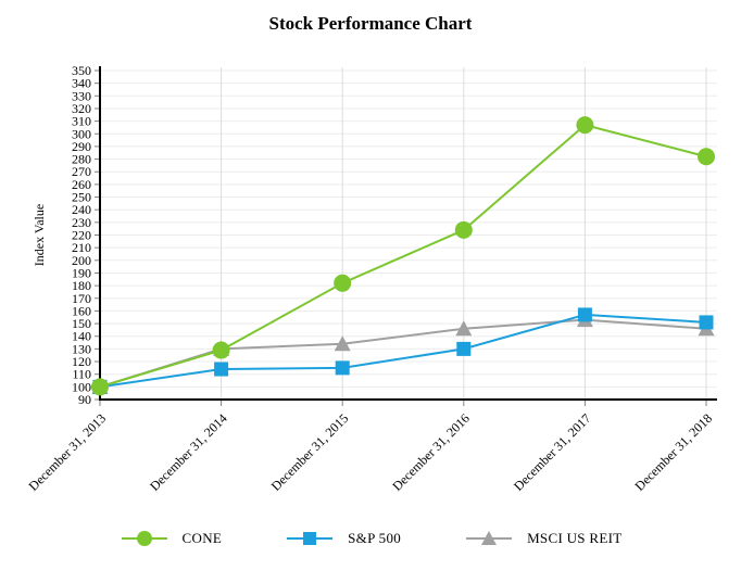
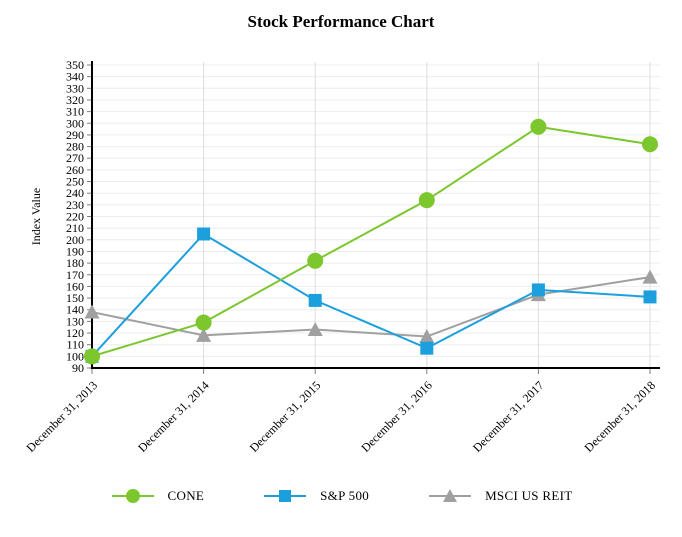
MSCI US REIT/December 31, 2013: 100 -> 138
S&P 500/December 31, 2014: 114 -> 205
MSCI US REIT/December 31, 2014: 130 -> 118
S&P 500/December 31, 2015: 115 -> 148
MSCI US REIT/December 31, 2015: 134 -> 123
CONE/December 31, 2016: 224 -> 234
S&P 500/December 31, 2016: 130 -> 107
MSCI US REIT/December 31, 2016: 146 -> 117
CONE/December 31, 2017: 307 -> 297
MSCI US REIT/December 31, 2018: 146 -> 168
